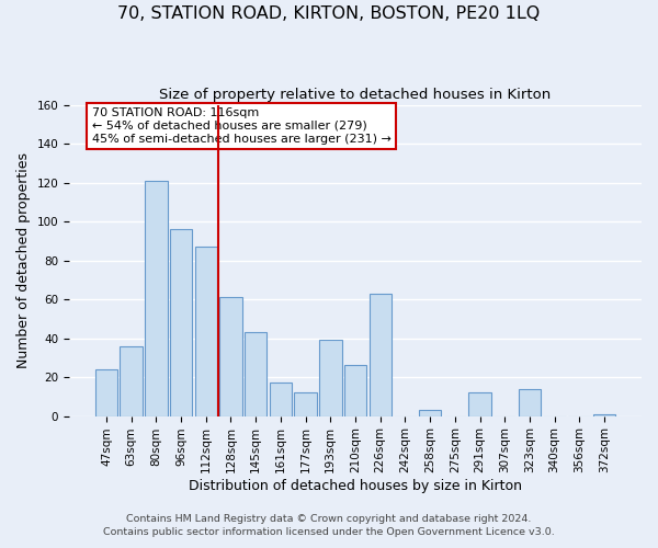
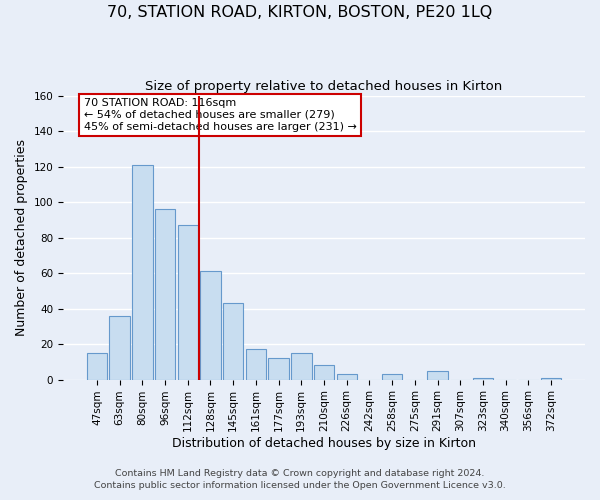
47sqm: 24 -> 15
193sqm: 39 -> 15
210sqm: 26 -> 8
226sqm: 63 -> 3
291sqm: 12 -> 5
323sqm: 14 -> 1
